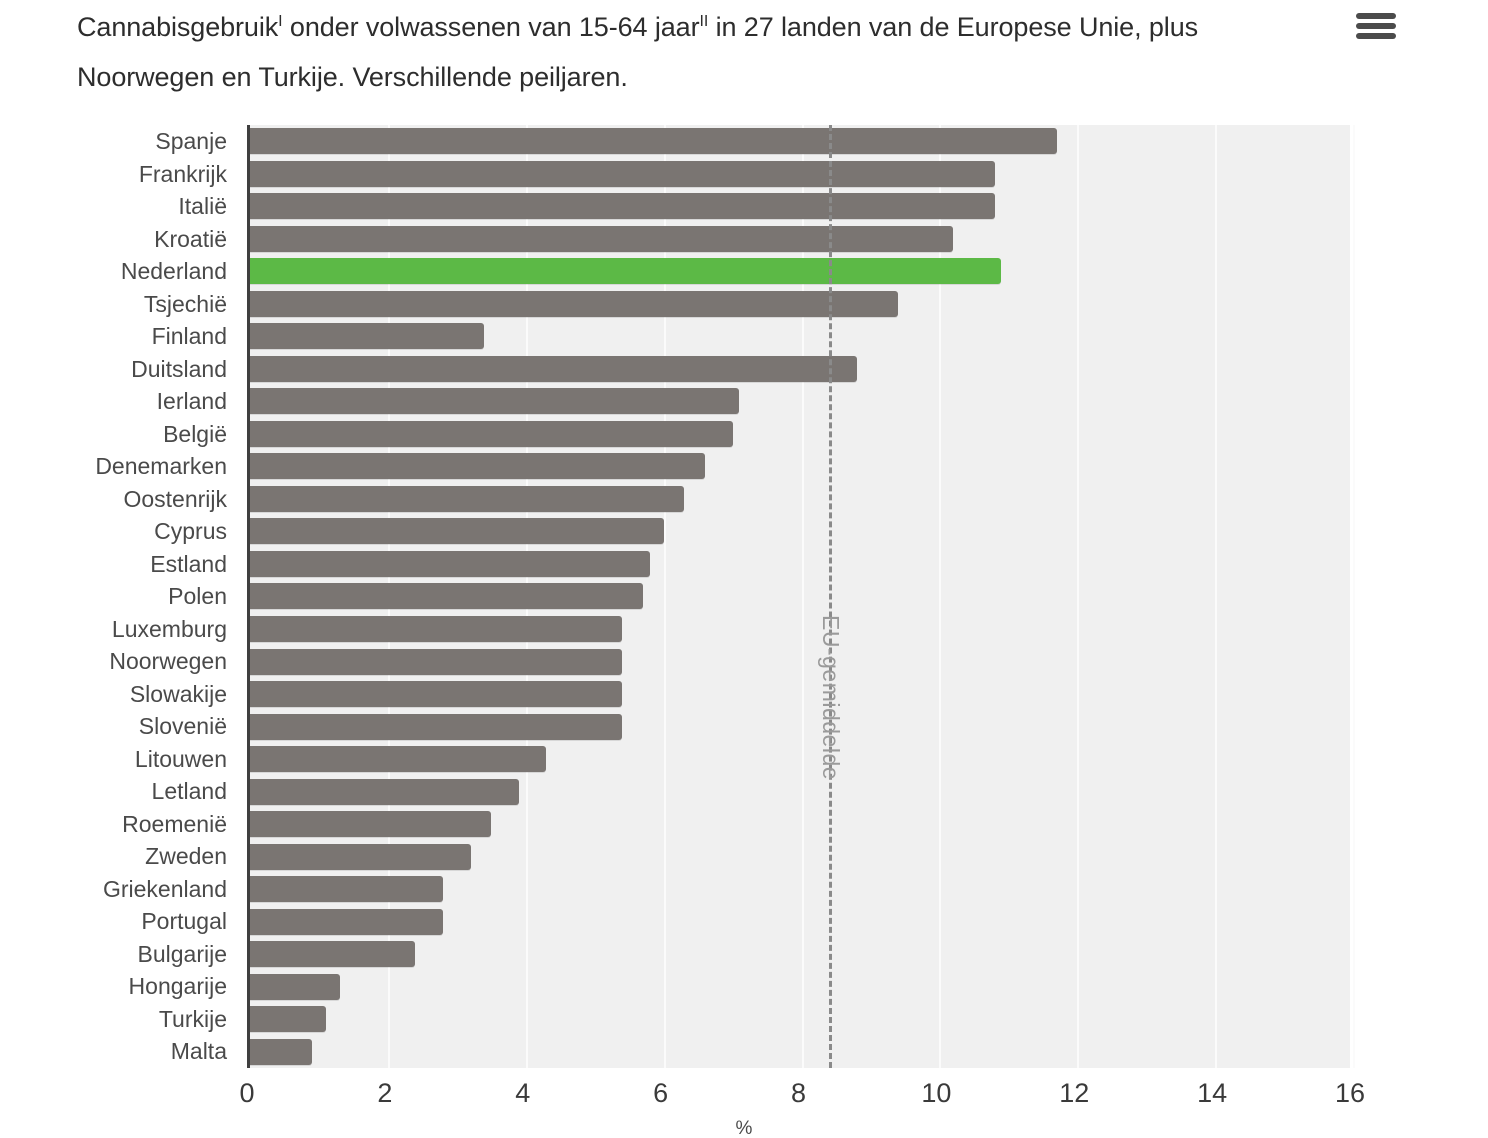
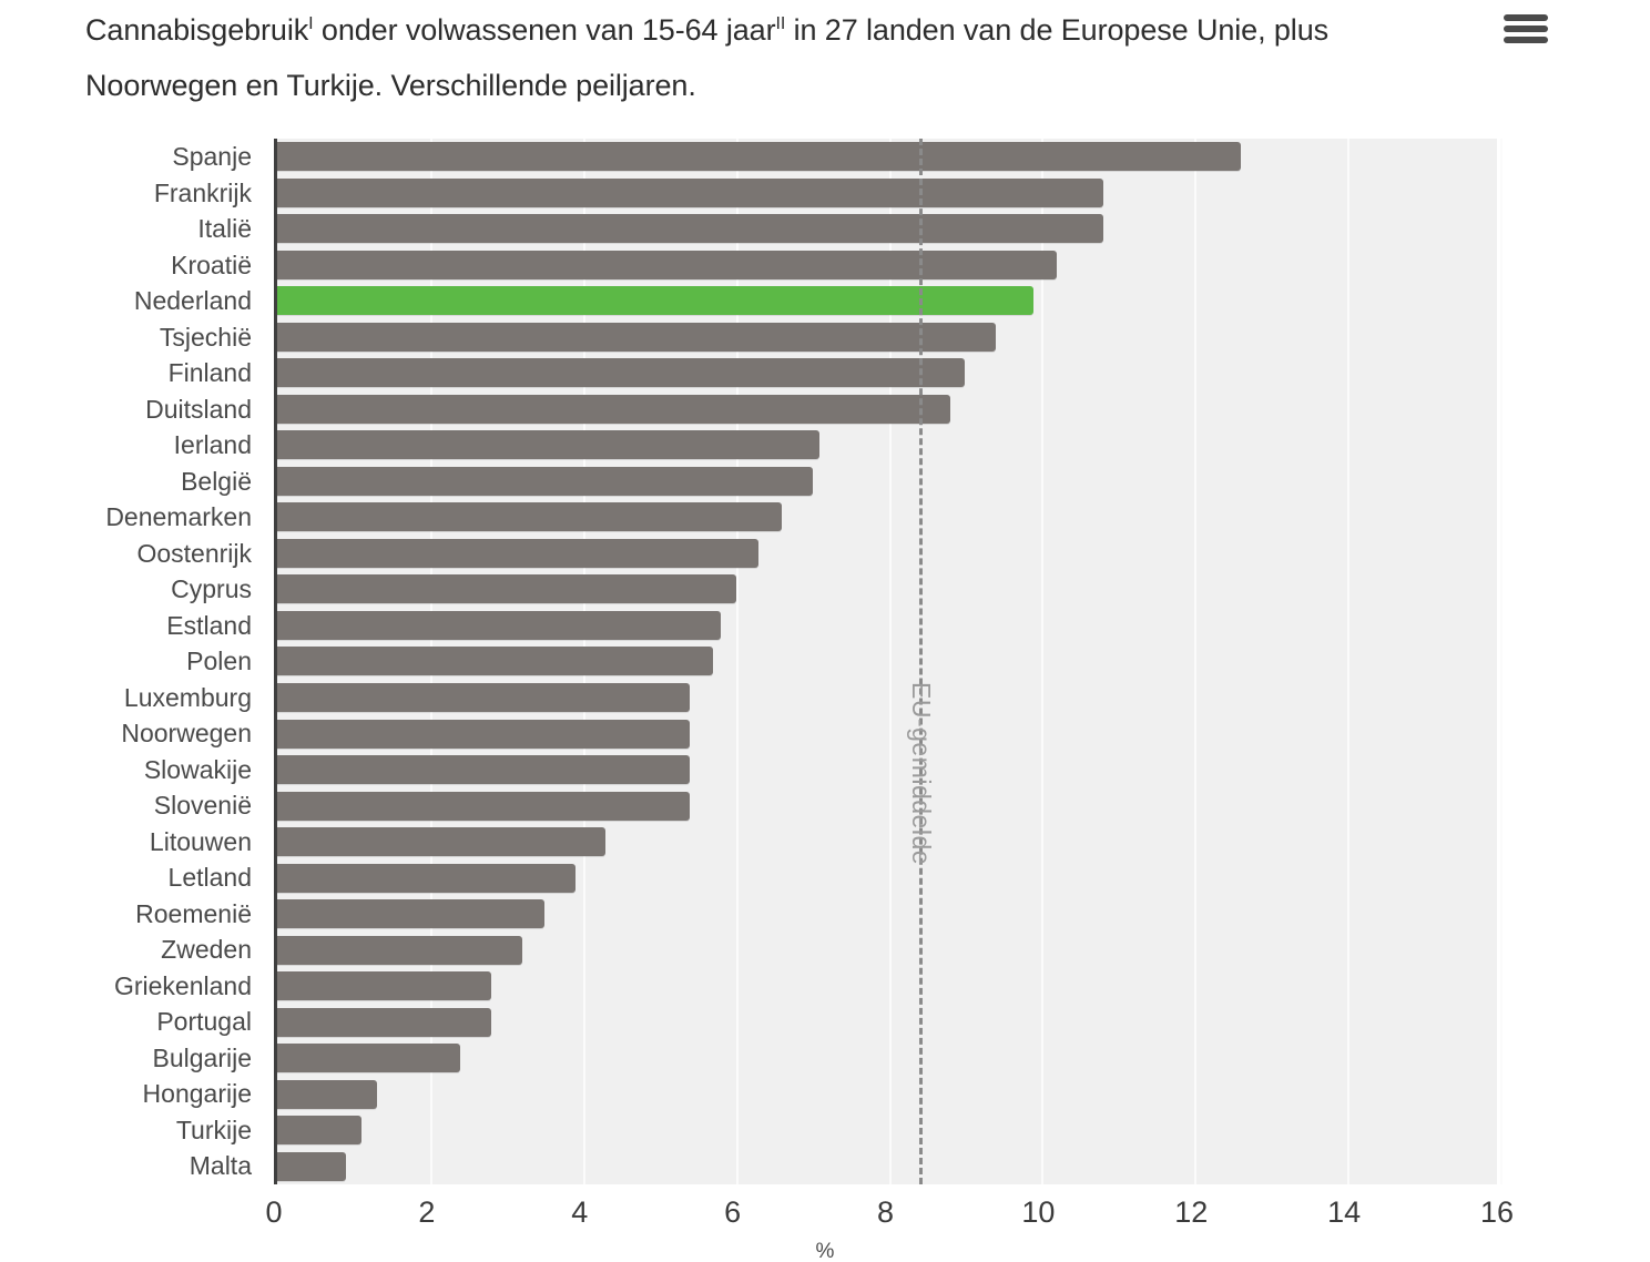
Spanje: 11.7 -> 12.6
Nederland: 10.9 -> 9.9
Finland: 3.4 -> 9.0
